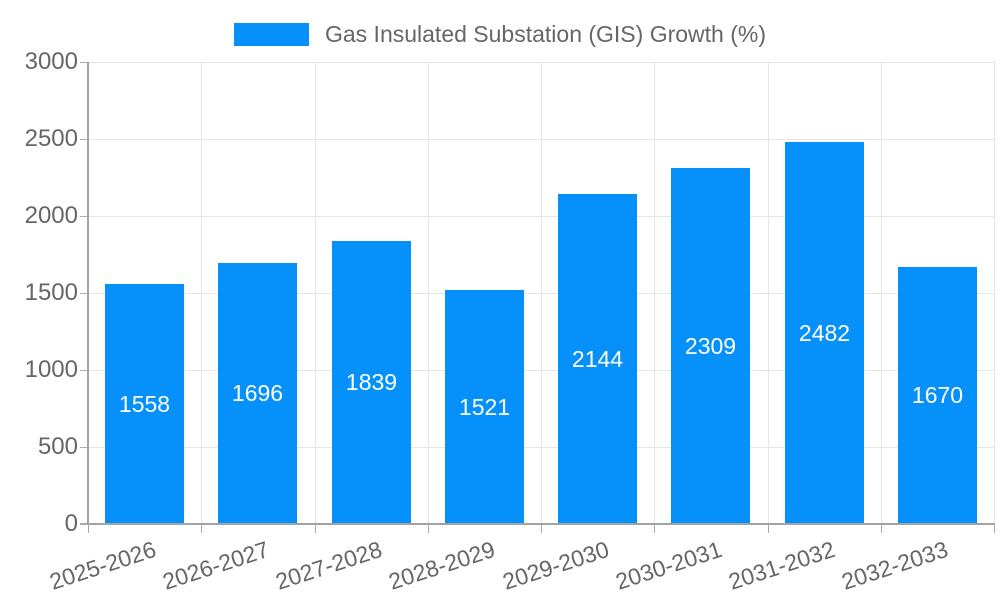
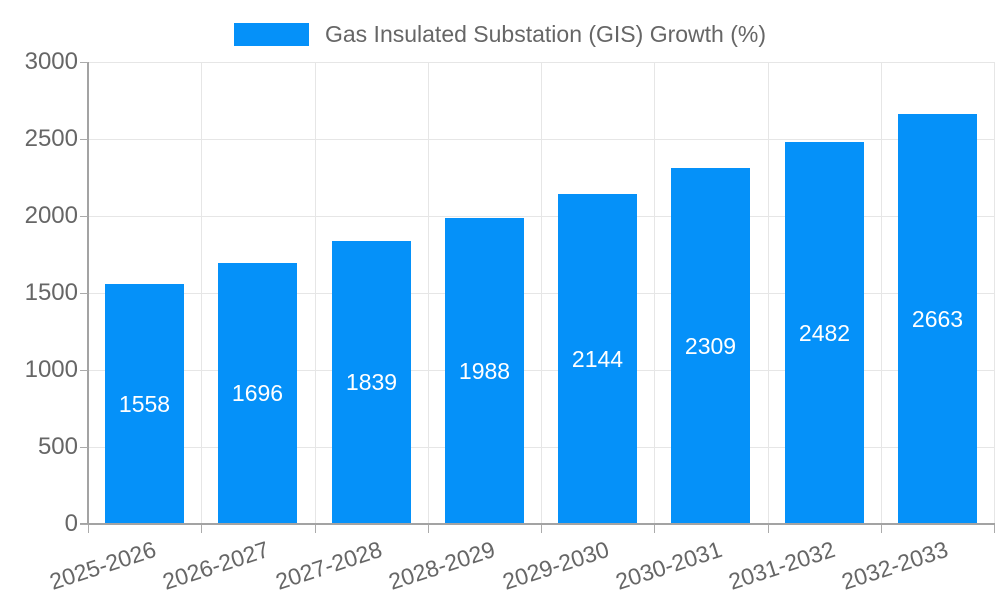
2028-2029: 1521 -> 1988
2032-2033: 1670 -> 2663
